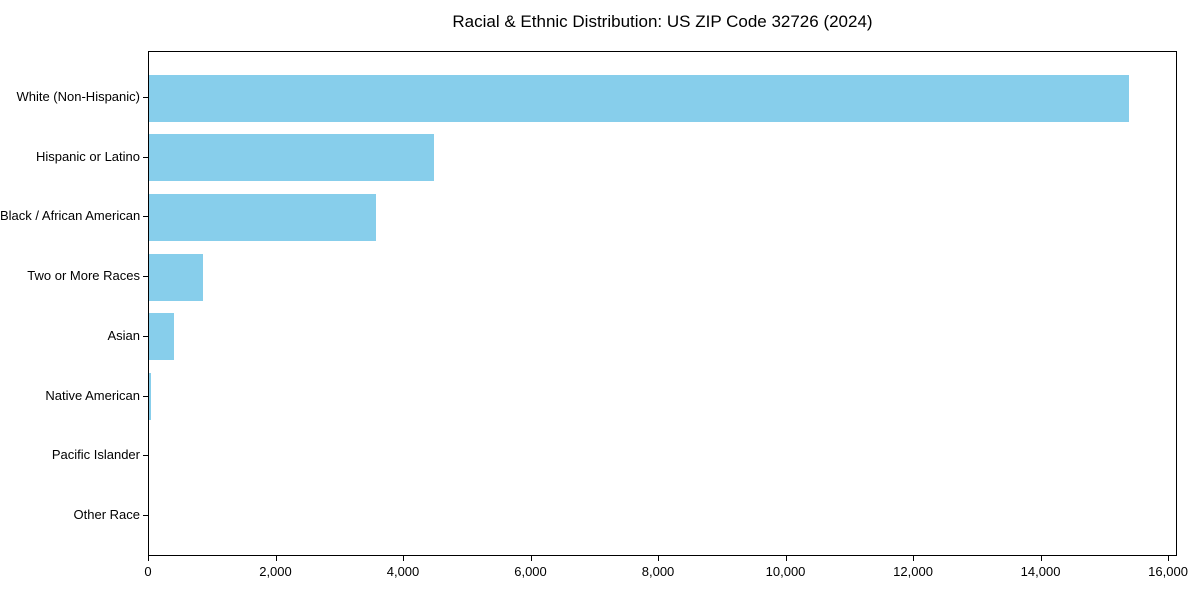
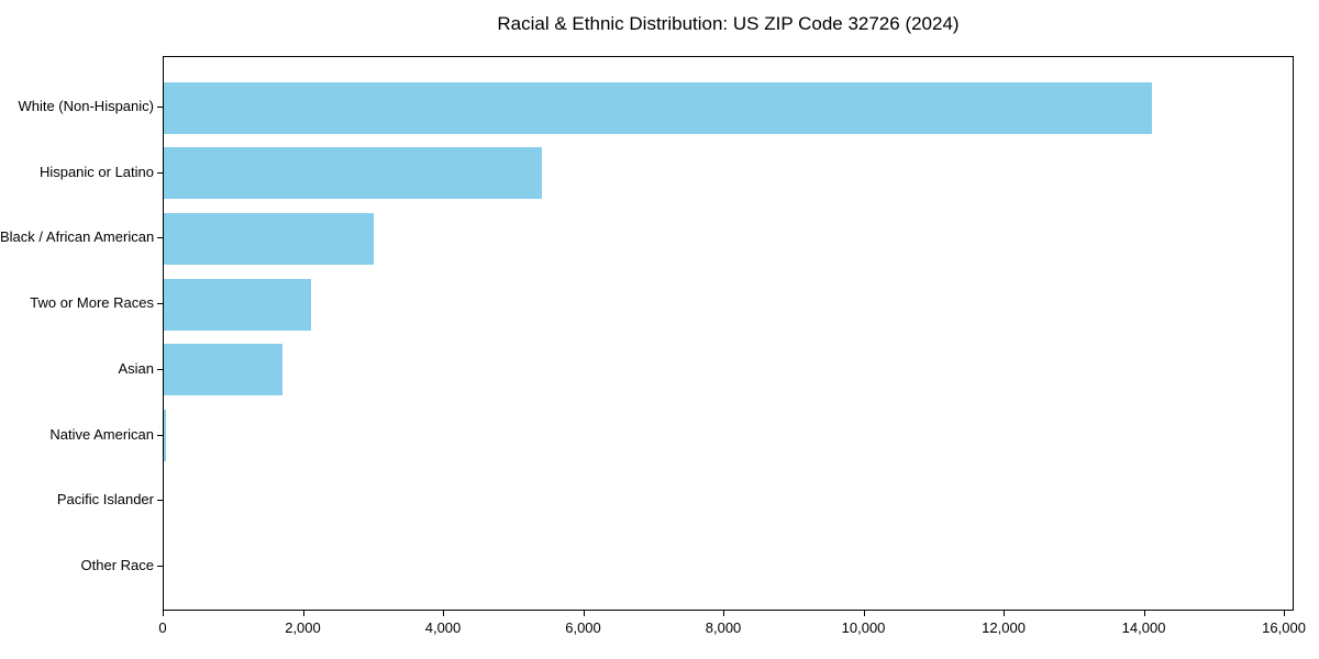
White (Non-Hispanic): 15400 -> 14100
Hispanic or Latino: 4500 -> 5400
Black / African American: 3600 -> 3000
Two or More Races: 800 -> 2100
Asian: 400 -> 1700
